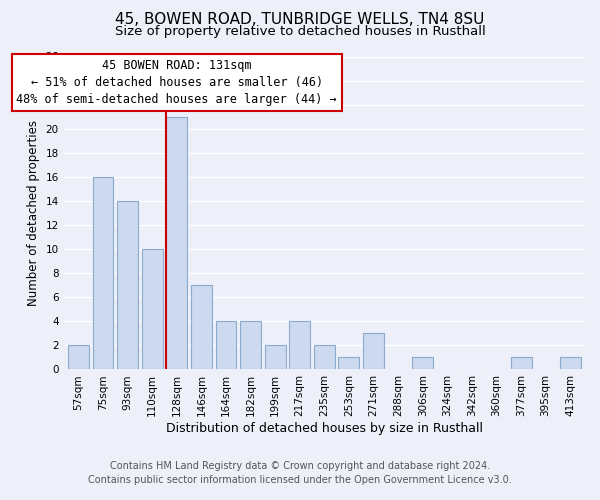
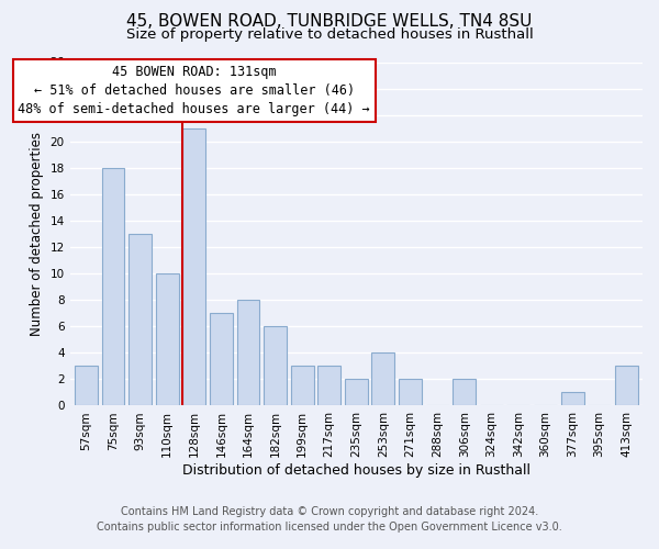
57sqm: 2 -> 3
75sqm: 16 -> 18
93sqm: 14 -> 13
164sqm: 4 -> 8
182sqm: 4 -> 6
199sqm: 2 -> 3
217sqm: 4 -> 3
253sqm: 1 -> 4
271sqm: 3 -> 2
306sqm: 1 -> 2
413sqm: 1 -> 3
